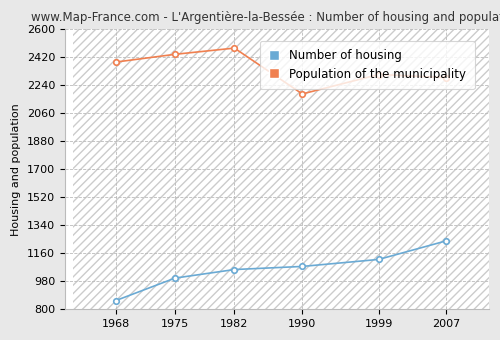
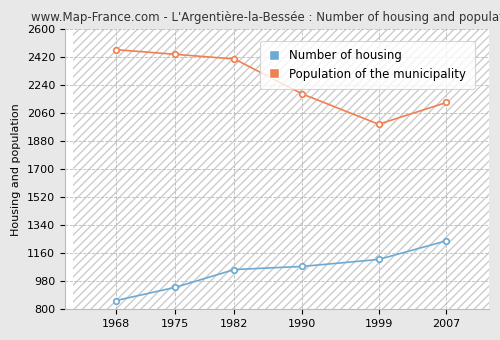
Population of the municipality/1968: 2390 -> 2470
Number of housing/1975: 1000 -> 940
Population of the municipality/1982: 2480 -> 2410
Population of the municipality/1999: 2310 -> 1990
Population of the municipality/2007: 2290 -> 2130
